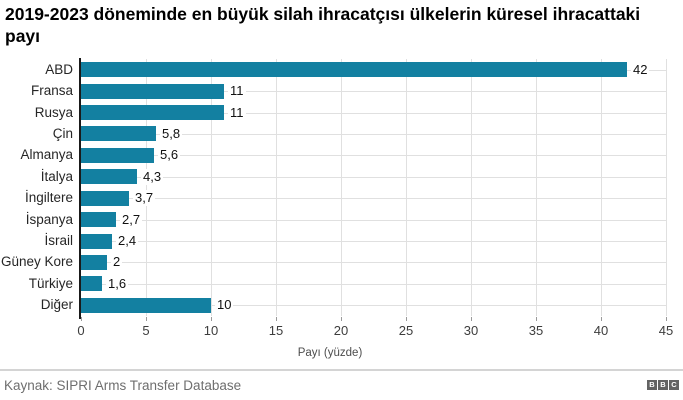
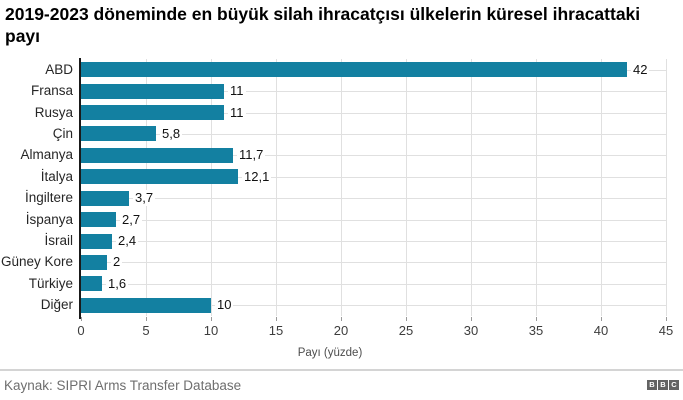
Almanya: 5,6 -> 11,7
İtalya: 4,3 -> 12,1
